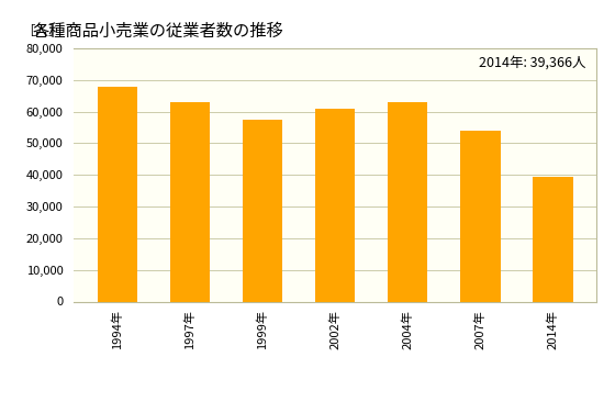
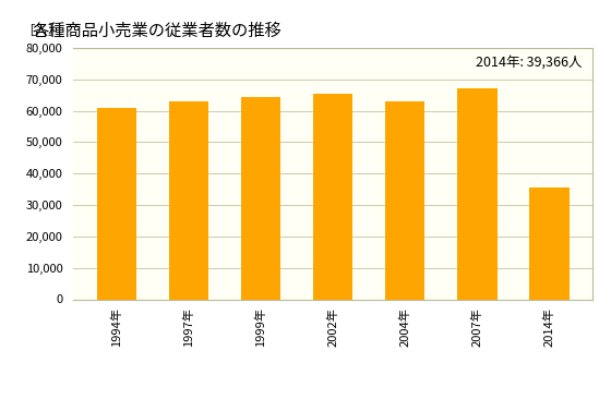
1994年: 68,000 -> 61,000
1999年: 57,500 -> 64,500
2002年: 61,000 -> 65,500
2007年: 54,000 -> 67,000
2014年: 39,400 -> 35,500
